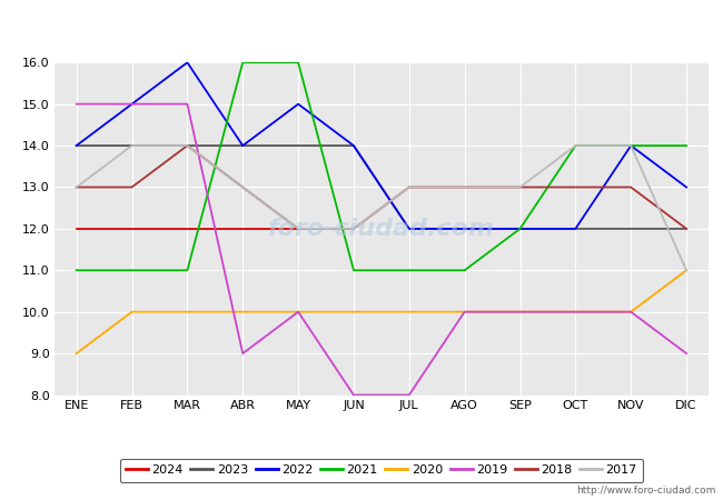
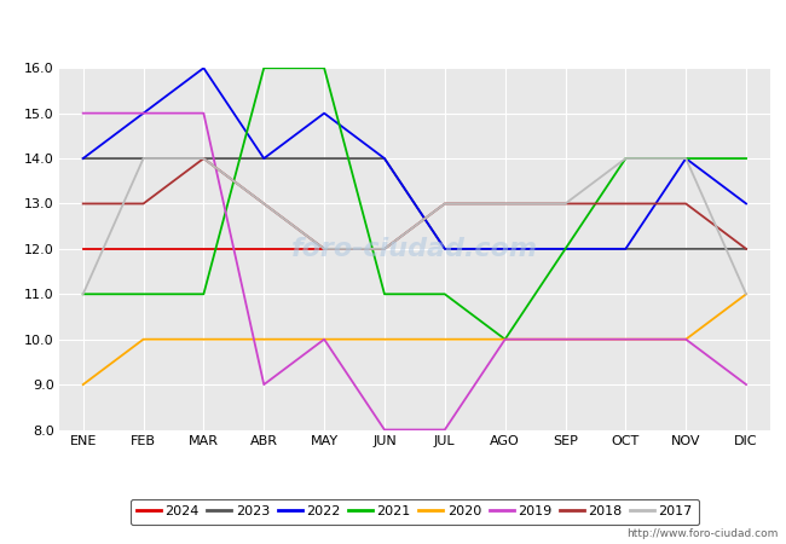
2017/ENE: 13 -> 11
2021/AGO: 11 -> 10
